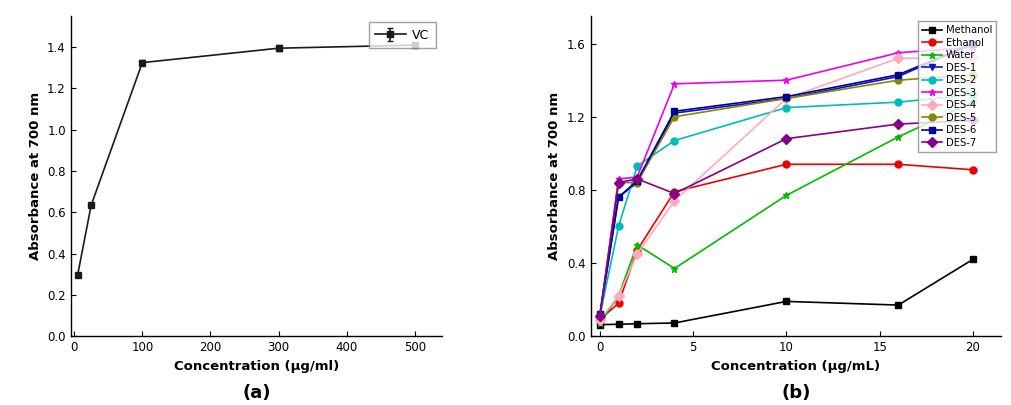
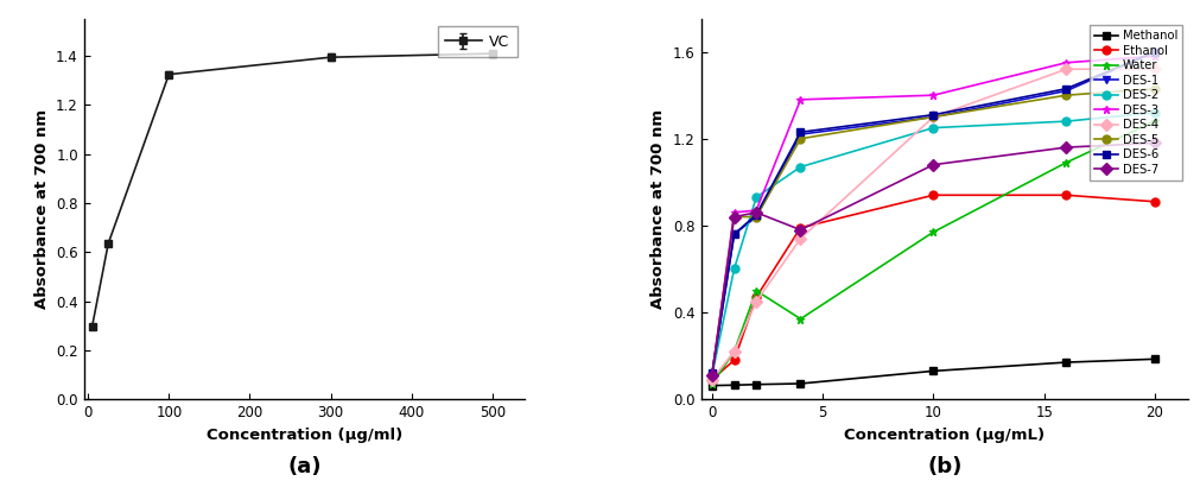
Methanol/10: 0.19 -> 0.13
Methanol/20: 0.42 -> 0.18
